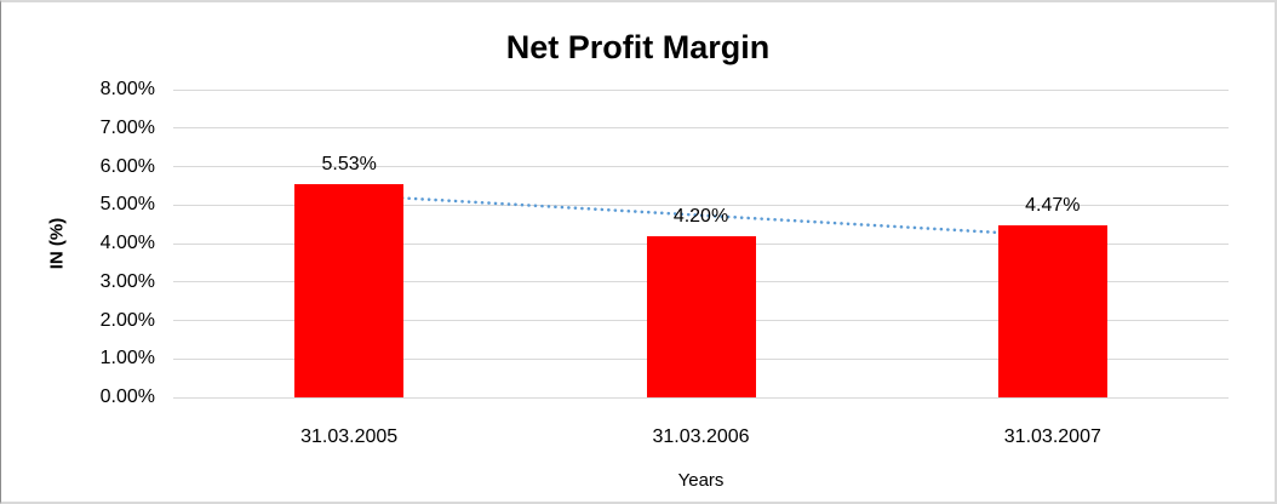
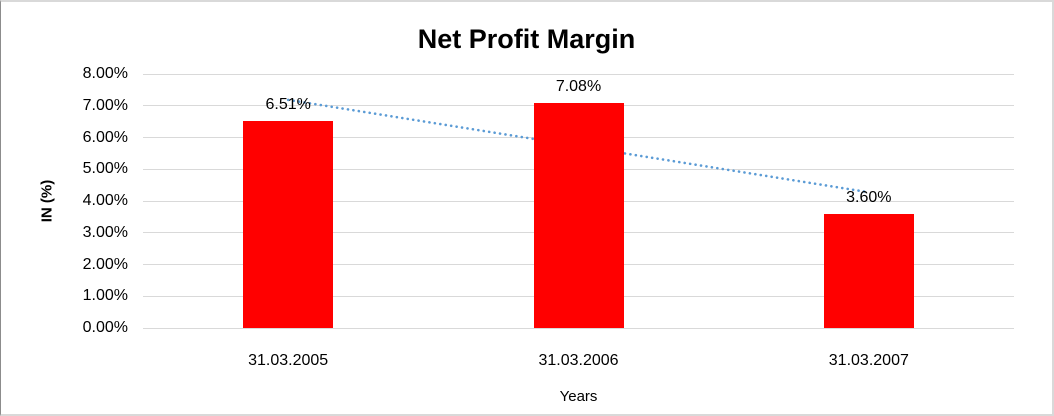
31.03.2005: 5.53% -> 6.51%
31.03.2006: 4.20% -> 7.08%
31.03.2007: 4.47% -> 3.60%
